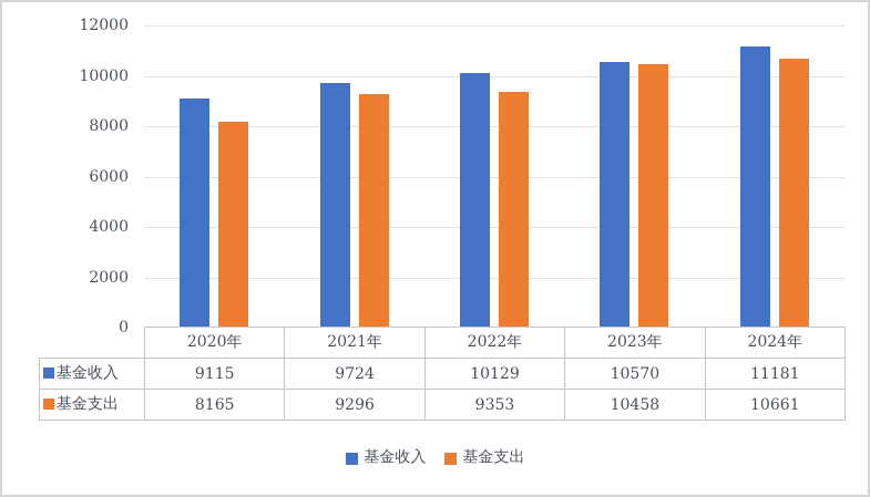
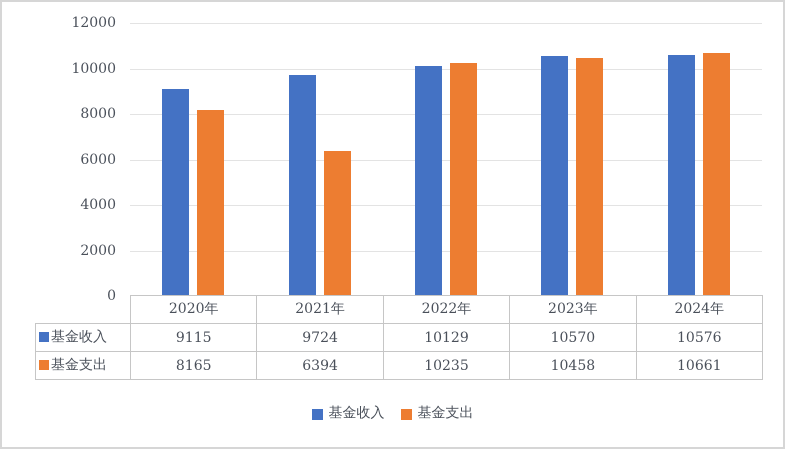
基金支出/2021年: 9296 -> 6394
基金支出/2022年: 9353 -> 10235
基金收入/2024年: 11181 -> 10576
